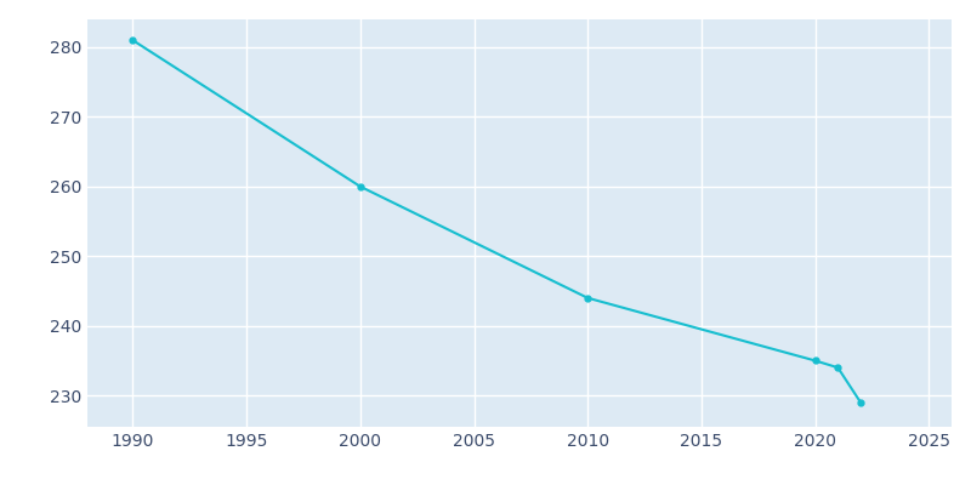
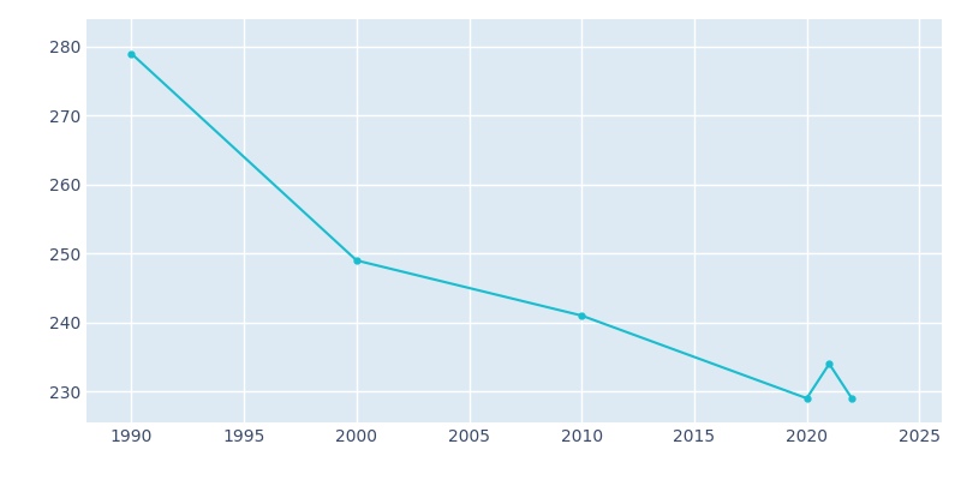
1990: 281 -> 279
2000: 260 -> 249
2010: 244 -> 241
2020: 235 -> 229
